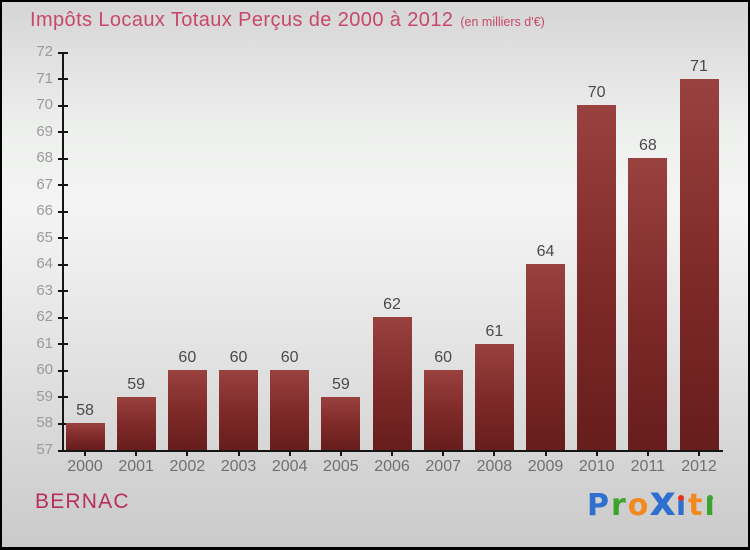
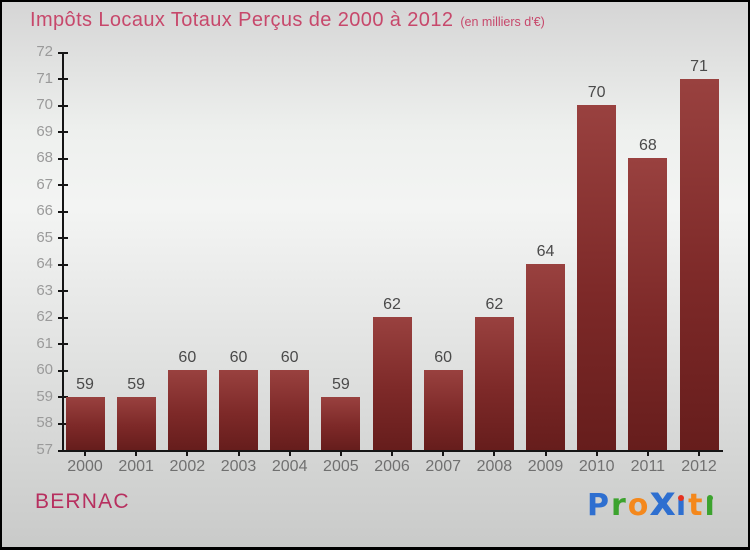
2000: 58 -> 59
2008: 61 -> 62
